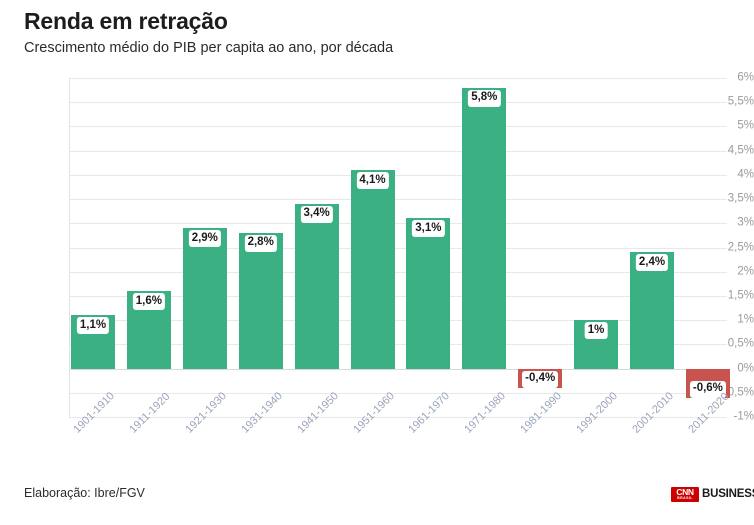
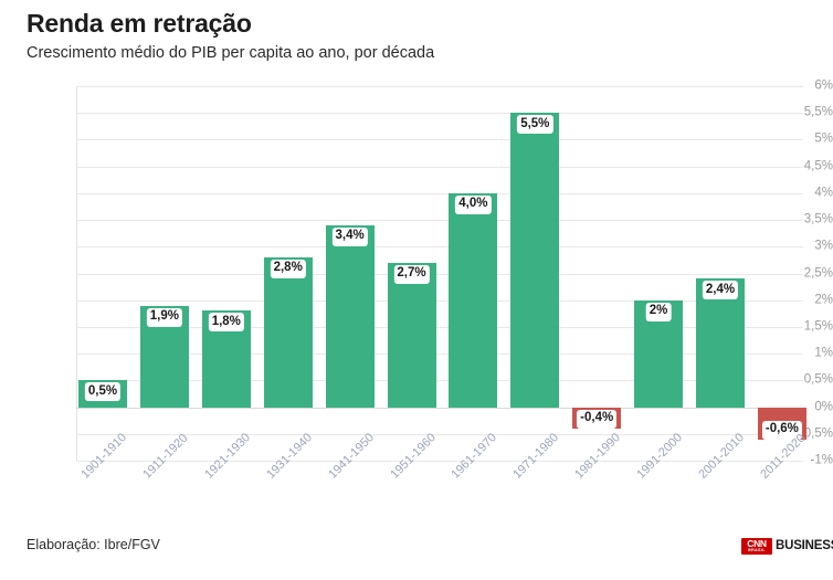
1901-1910: 1,1% -> 0,5%
1911-1920: 1,6% -> 1,9%
1921-1930: 2,9% -> 1,8%
1951-1960: 4,1% -> 2,7%
1961-1970: 3,1% -> 4,0%
1971-1980: 5,8% -> 5,5%
1991-2000: 1% -> 2%
